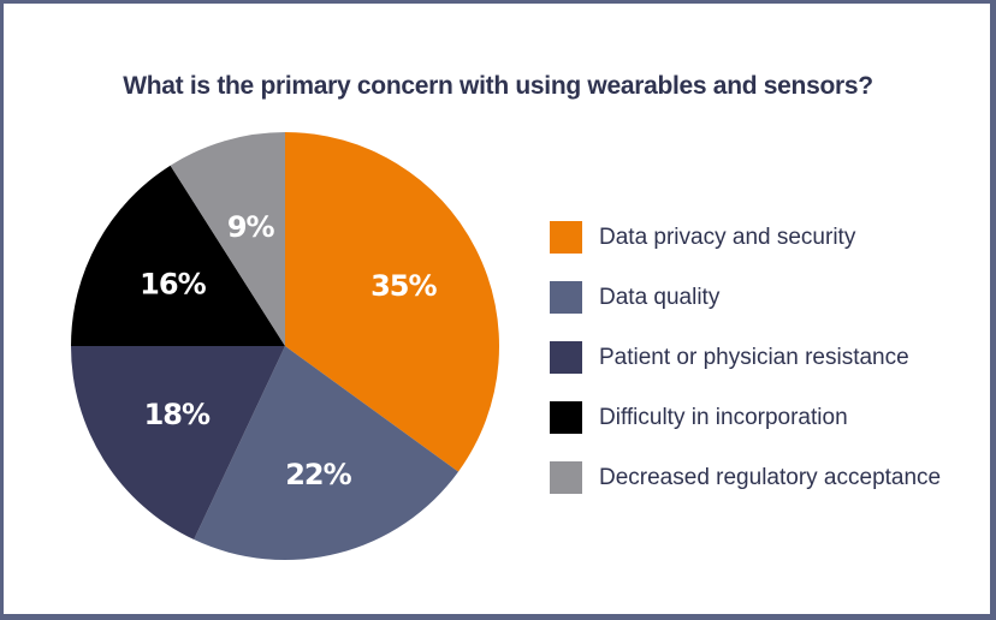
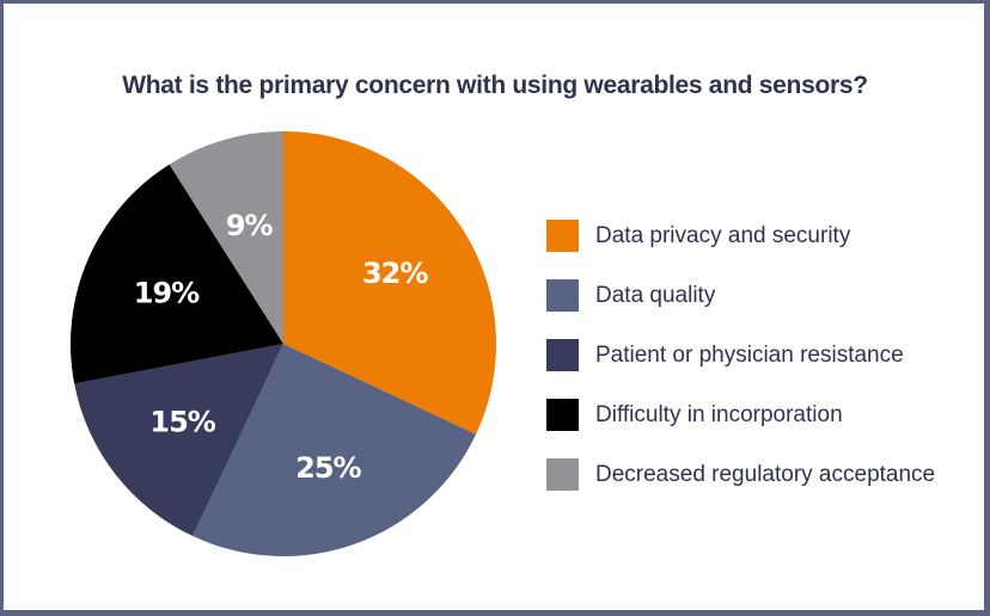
Data privacy and security: 35% -> 32%
Data quality: 22% -> 25%
Patient or physician resistance: 18% -> 15%
Difficulty in incorporation: 16% -> 19%
